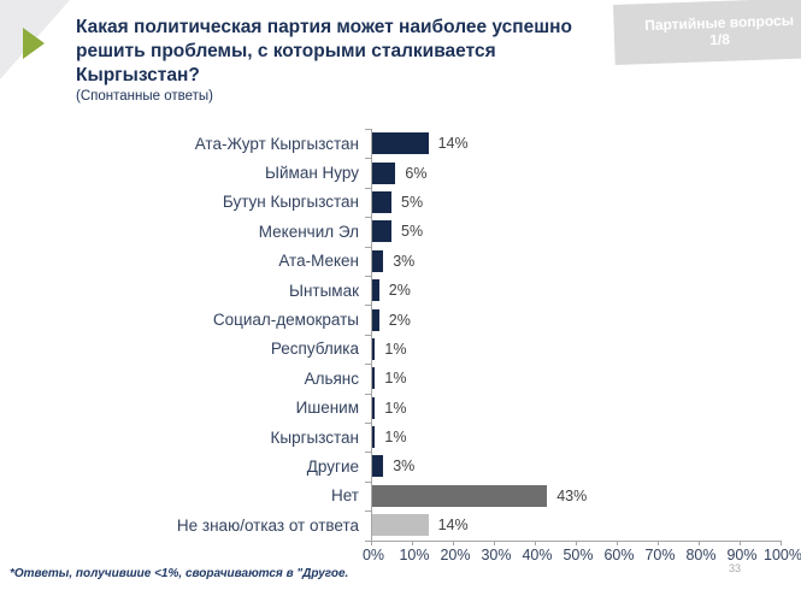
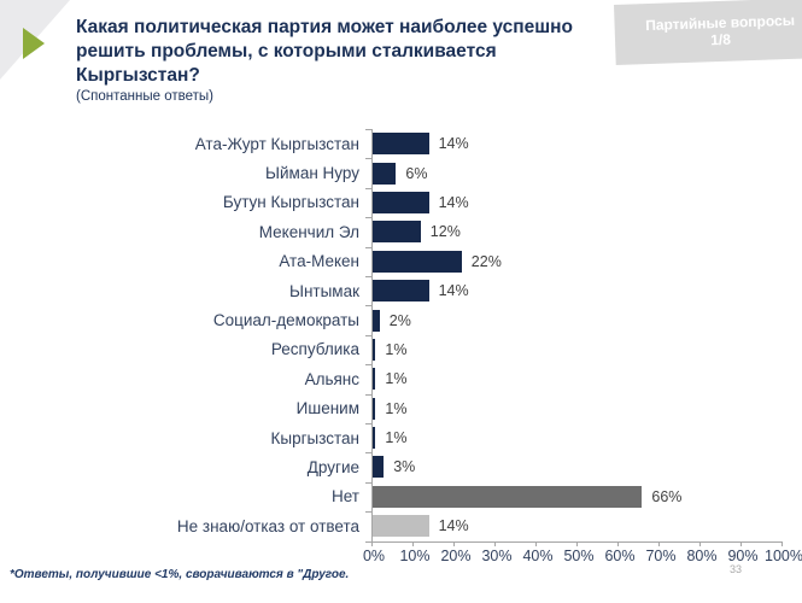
Бутун Кыргызстан: 5% -> 14%
Мекенчил Эл: 5% -> 12%
Ата-Мекен: 3% -> 22%
Ынтымак: 2% -> 14%
Нет: 43% -> 66%
